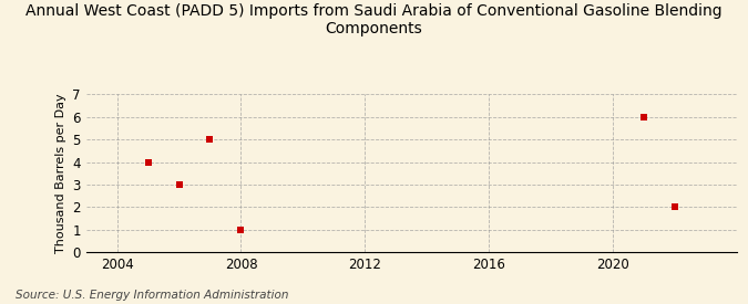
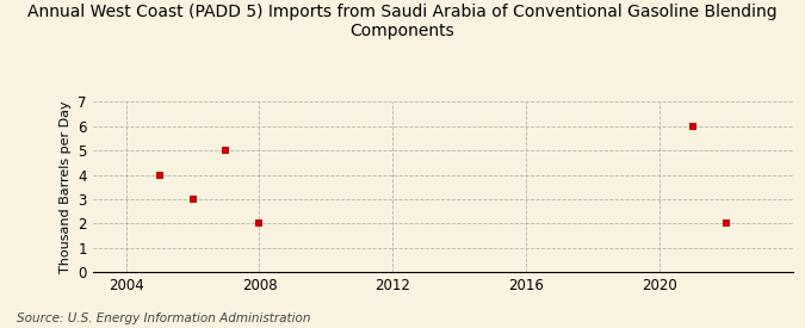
2008: 1 -> 2
